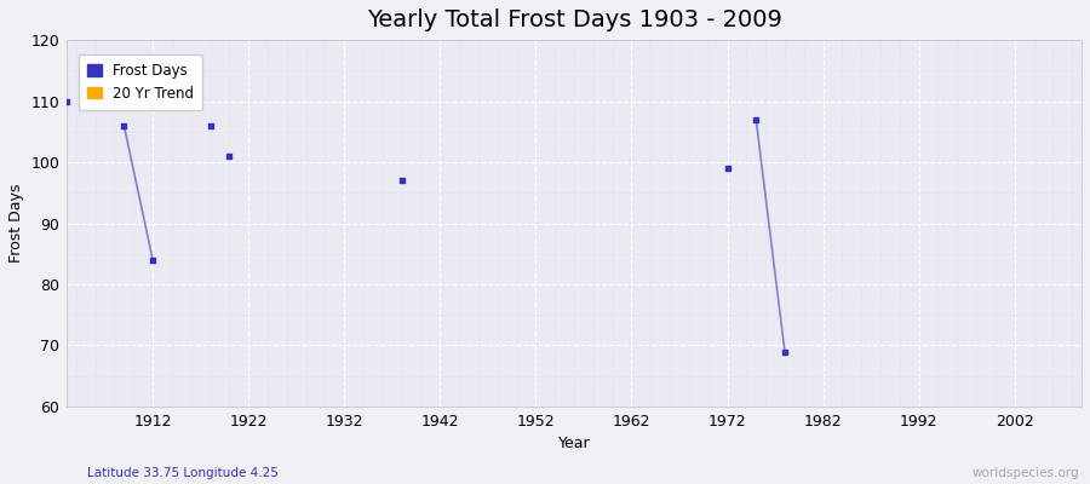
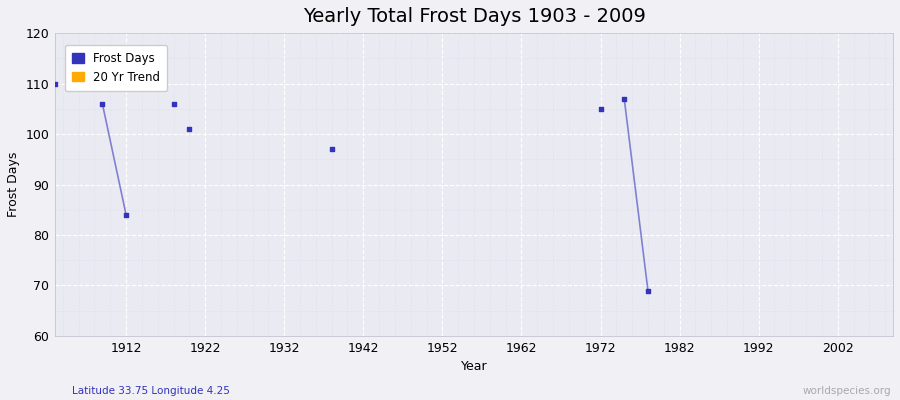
1972: 99 -> 105
